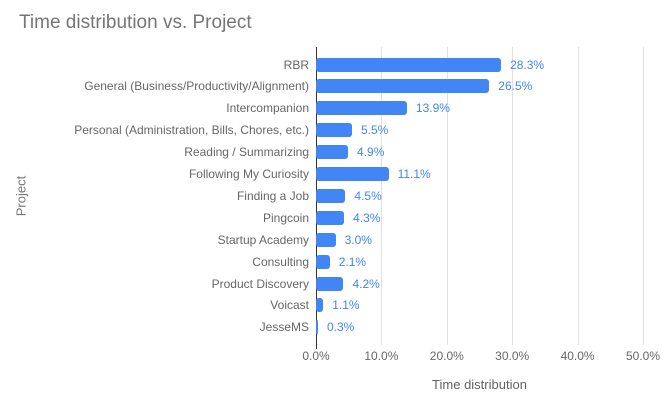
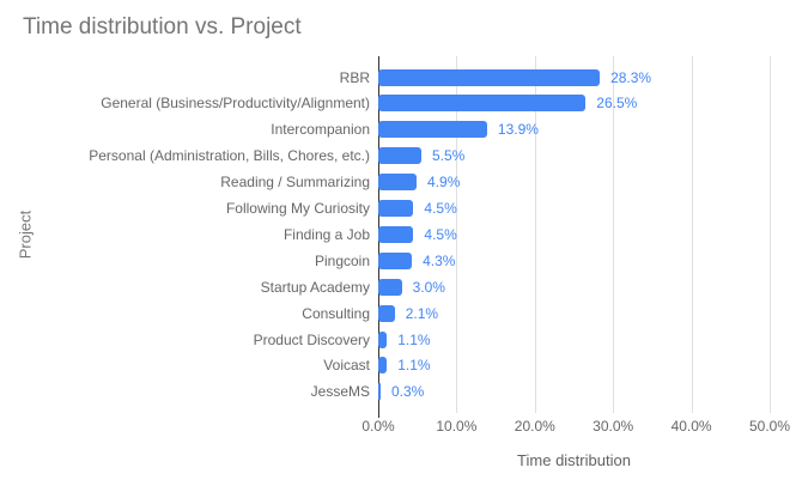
Following My Curiosity: 11.1% -> 4.5%
Product Discovery: 4.2% -> 1.1%
